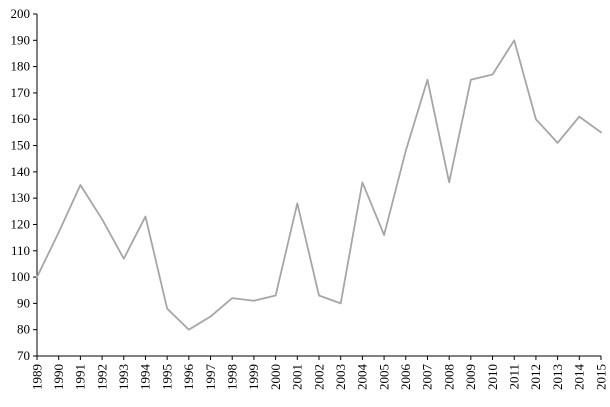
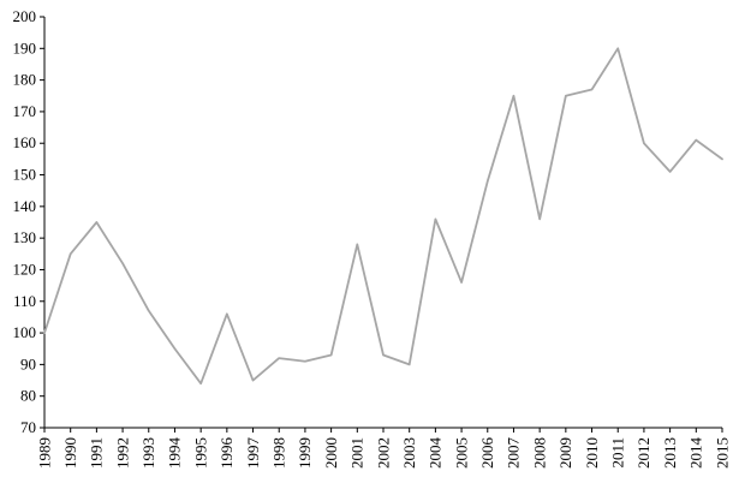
1990: 117 -> 125
1994: 123 -> 95
1995: 88 -> 84
1996: 80 -> 106
